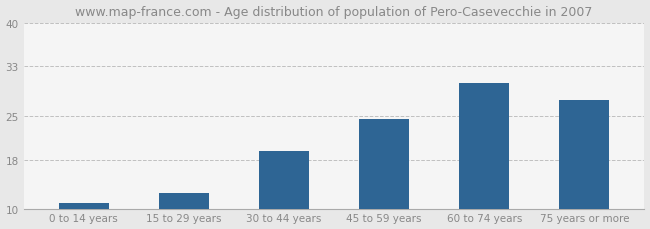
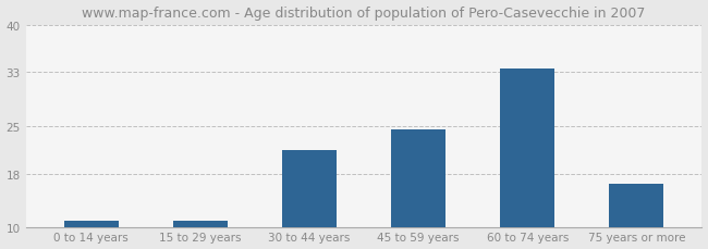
15 to 29 years: 12.6 -> 11.0
30 to 44 years: 19.4 -> 21.5
60 to 74 years: 30.4 -> 33.5
75 years or more: 27.6 -> 16.5
